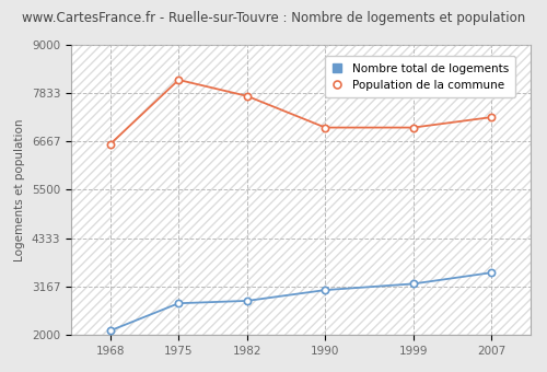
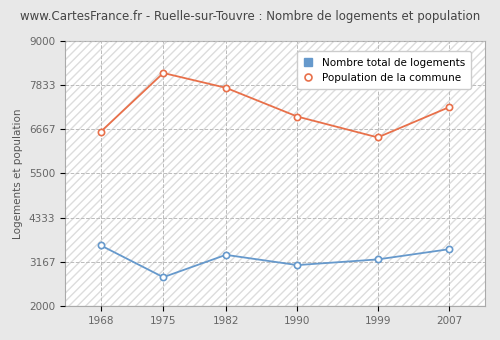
Nombre total de logements/1968: 2100 -> 3600
Nombre total de logements/1982: 2820 -> 3350
Population de la commune/1999: 7000 -> 6450
